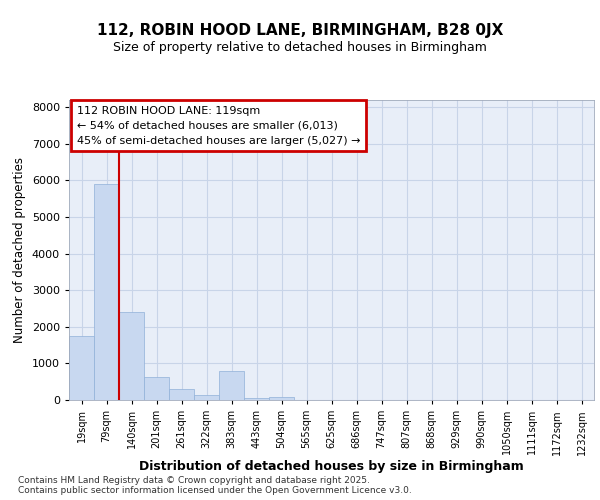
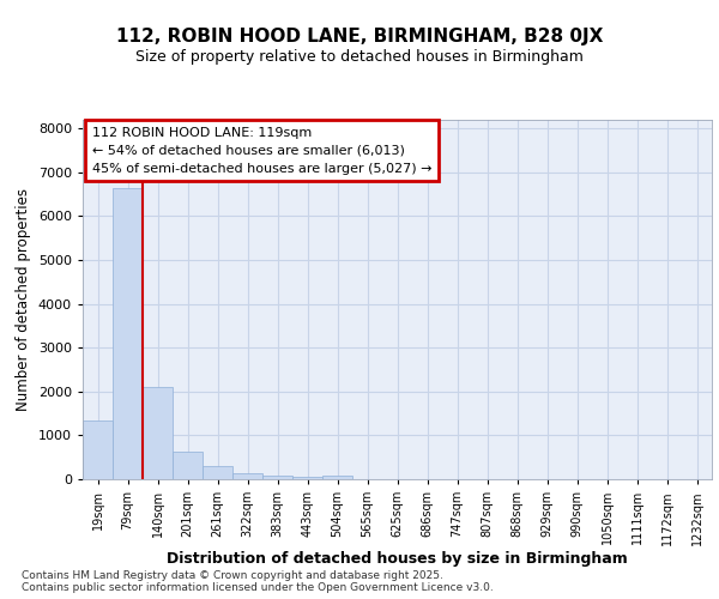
19sqm: 1750 -> 1330
79sqm: 5900 -> 6650
140sqm: 2400 -> 2100
383sqm: 800 -> 80
